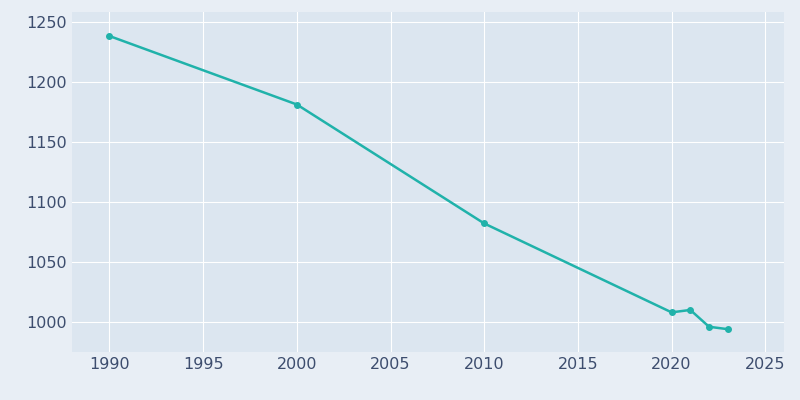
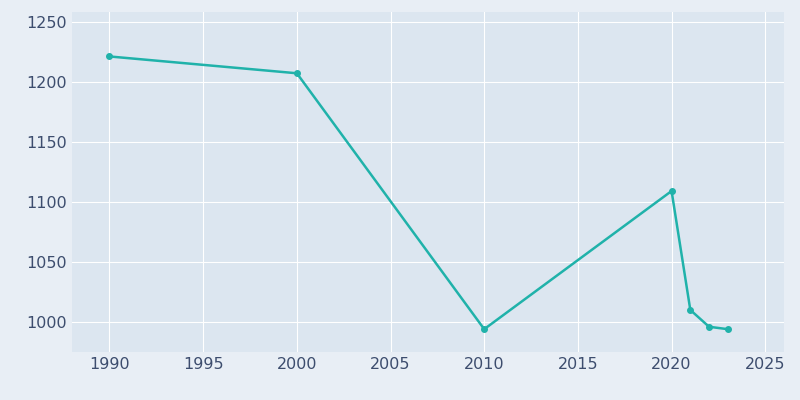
1990: 1238 -> 1221
2000: 1181 -> 1207
2010: 1082 -> 994
2020: 1008 -> 1109
